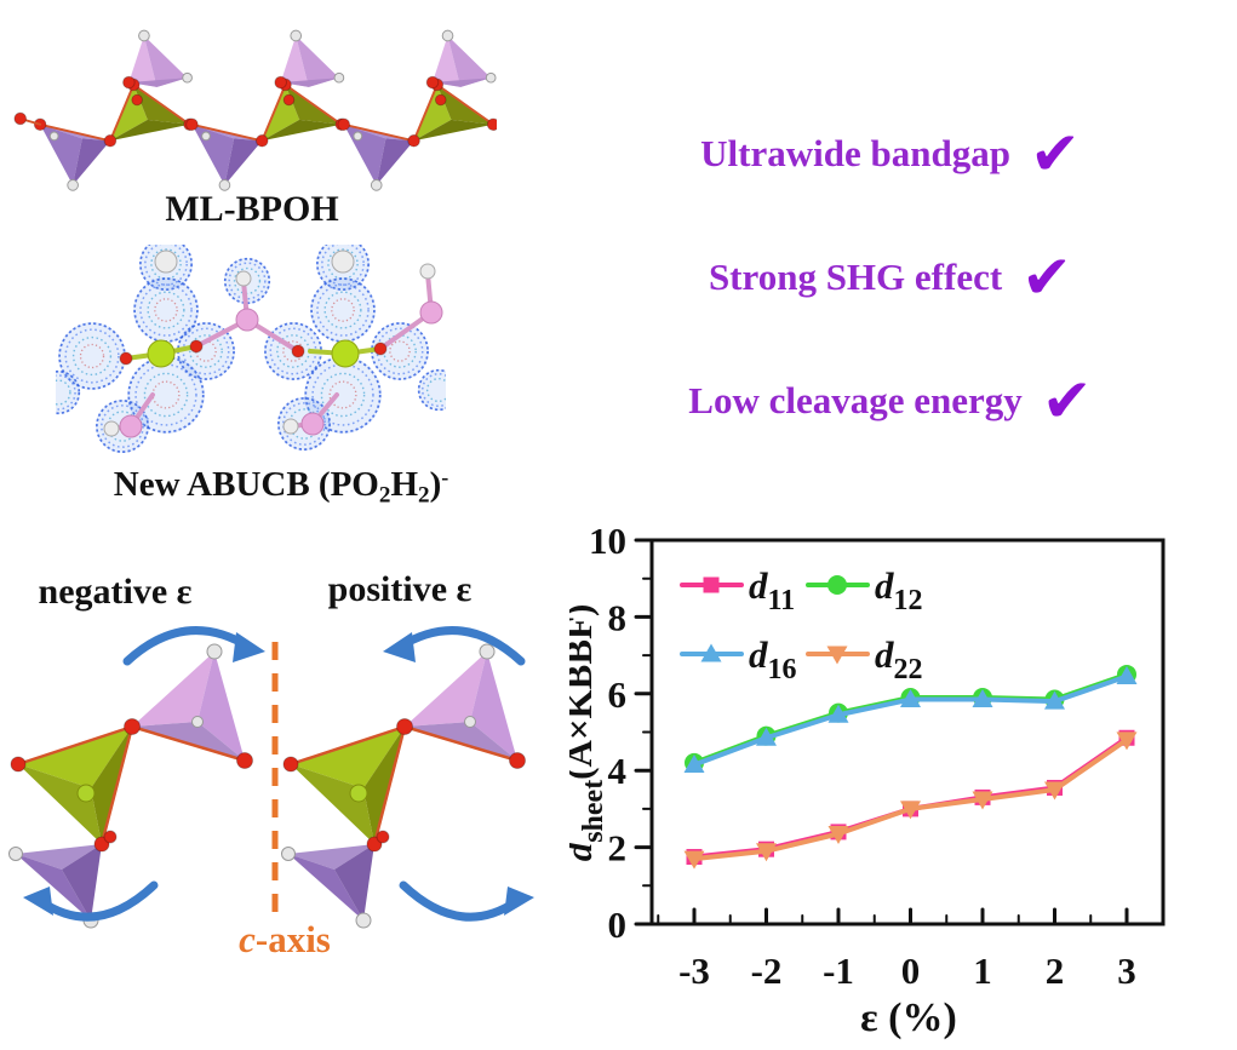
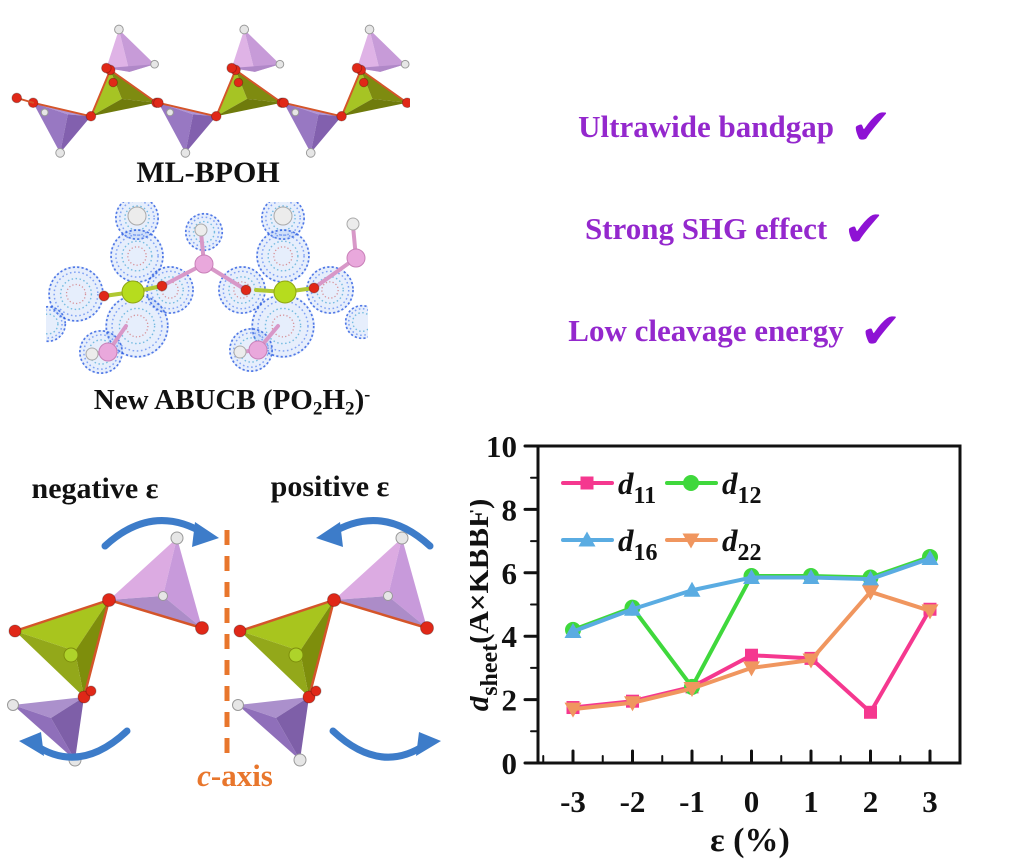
d12/-1: 5.5 -> 2.4
d11/0: 3.0 -> 3.4
d11/2: 3.5 -> 1.6
d22/2: 3.5 -> 5.4
